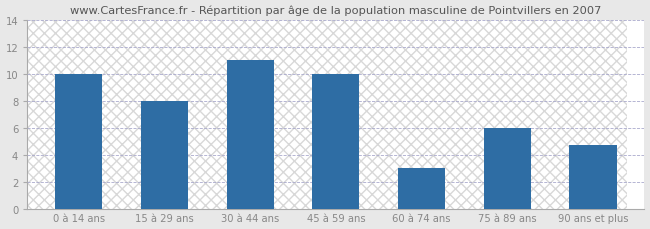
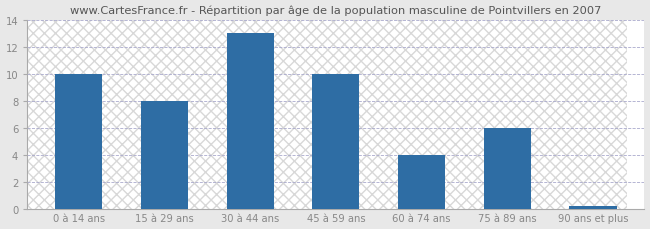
30 à 44 ans: 11.0 -> 13.0
60 à 74 ans: 3.0 -> 4.0
90 ans et plus: 4.7 -> 0.2
